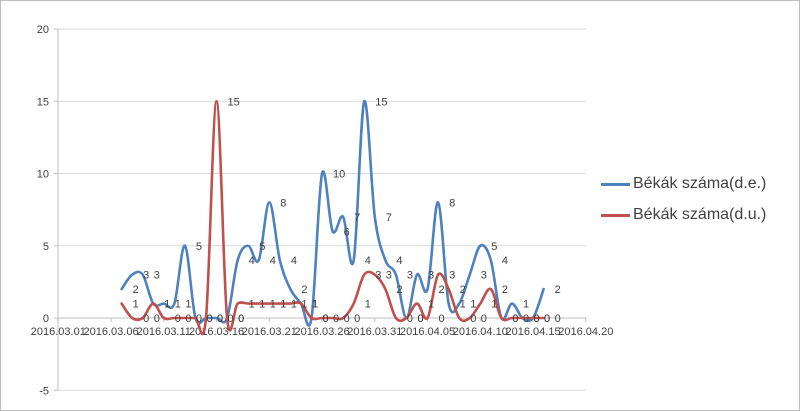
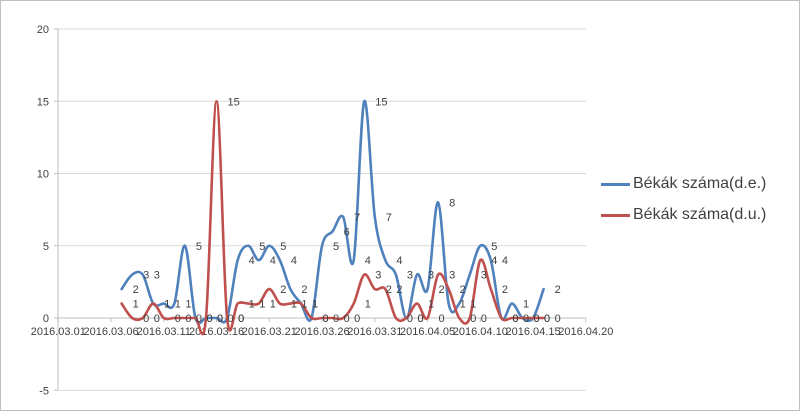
Békák száma(d.e.)/2016.03.21: 8 -> 5
Békák száma(d.u.)/2016.03.21: 1 -> 2
Békák száma(d.e.)/2016.03.26: 10 -> 5
Békák száma(d.u.)/2016.03.31: 3 -> 2
Békák száma(d.u.)/2016.04.10: 1 -> 4
